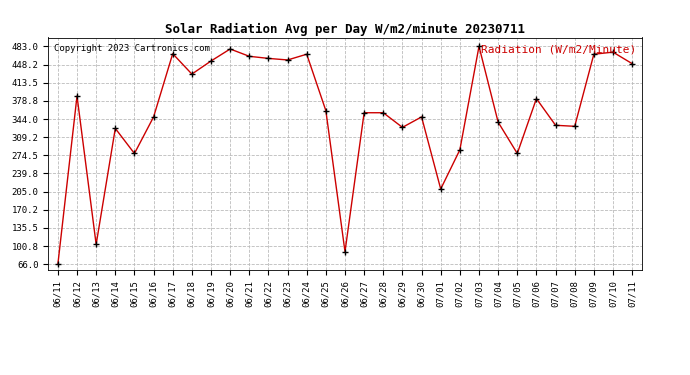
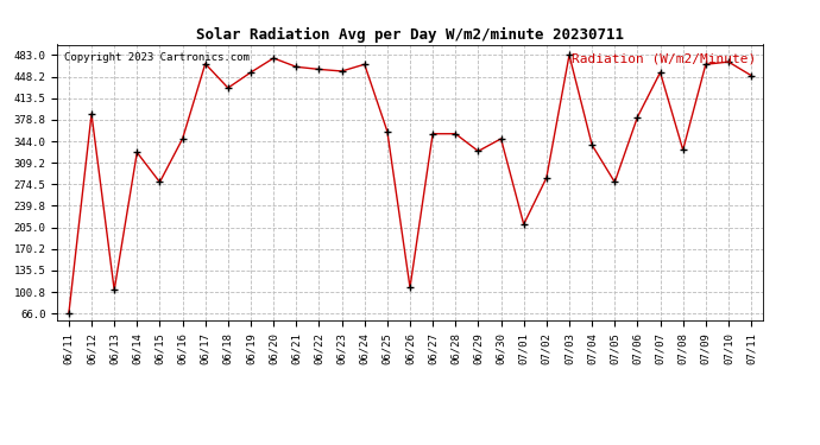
06/26: 90 -> 108
07/07: 332 -> 455
